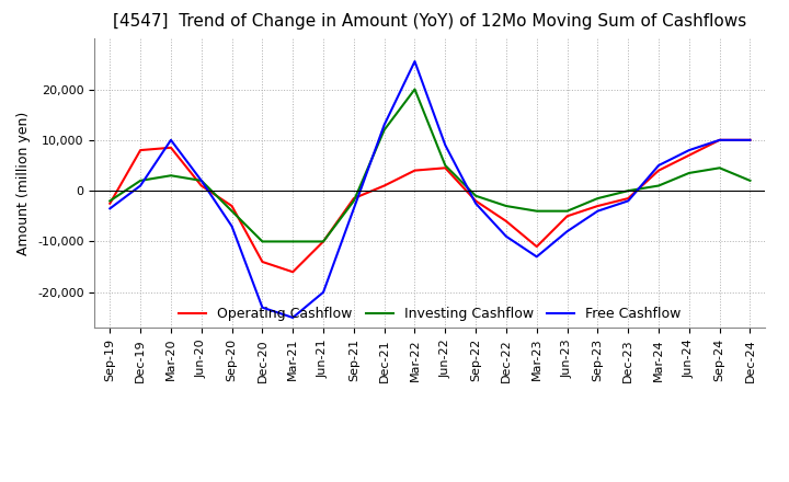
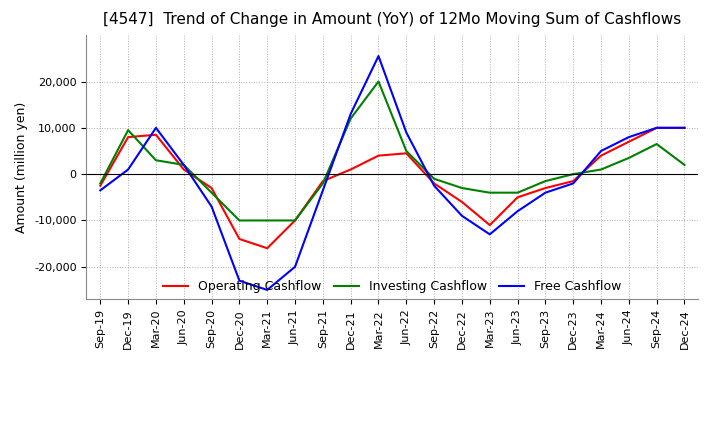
Investing Cashflow/Dec-19: 2,000 -> 9,500
Investing Cashflow/Sep-24: 4,500 -> 6,500
